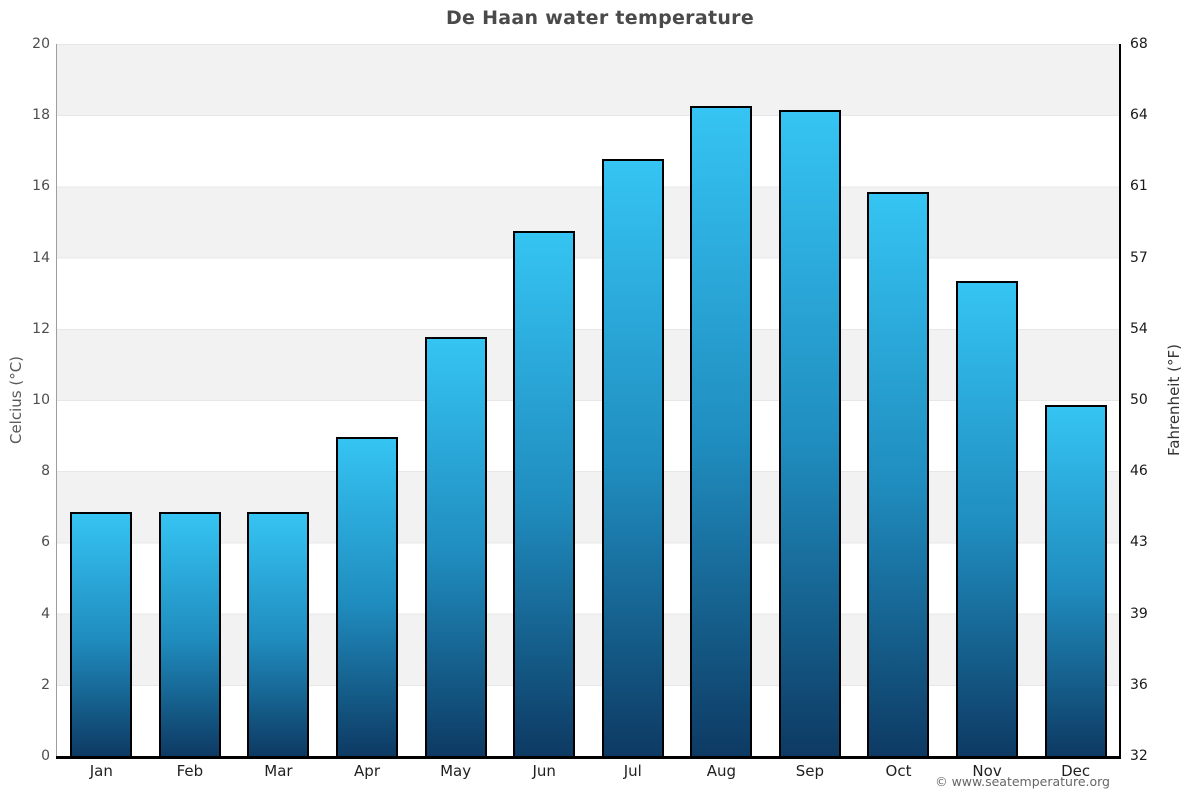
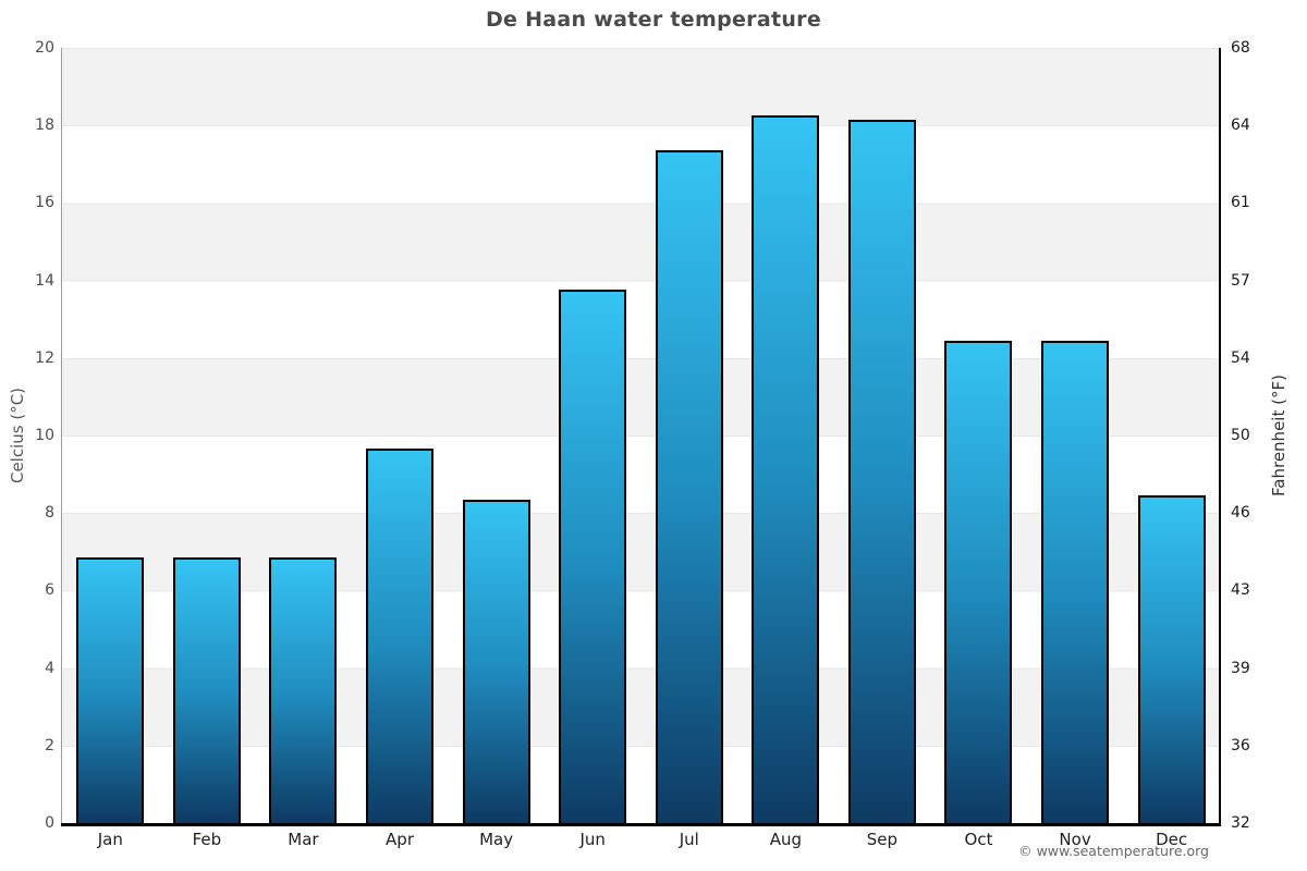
Apr: 8.9 -> 9.6
May: 11.7 -> 8.3
Jun: 14.7 -> 13.7
Jul: 16.7 -> 17.3
Oct: 15.8 -> 12.4
Nov: 13.3 -> 12.4
Dec: 9.8 -> 8.4
